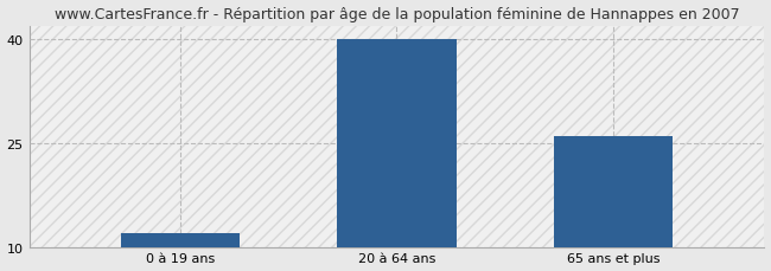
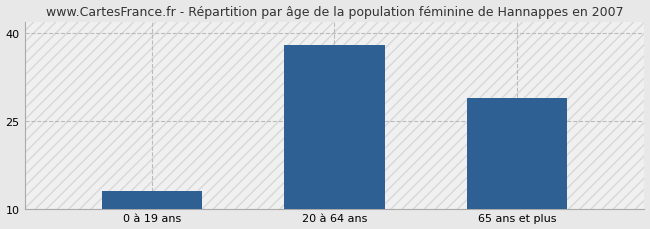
0 à 19 ans: 12 -> 13
20 à 64 ans: 40 -> 38
65 ans et plus: 26 -> 29
